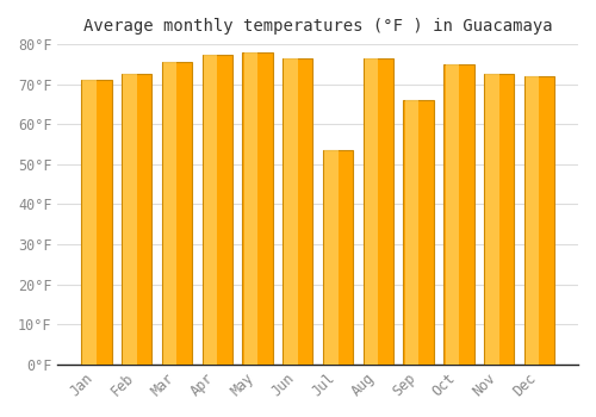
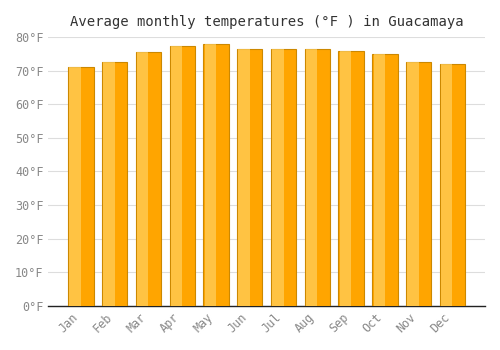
Jul: 53.5°F -> 76.5°F
Sep: 66.0°F -> 76.0°F
